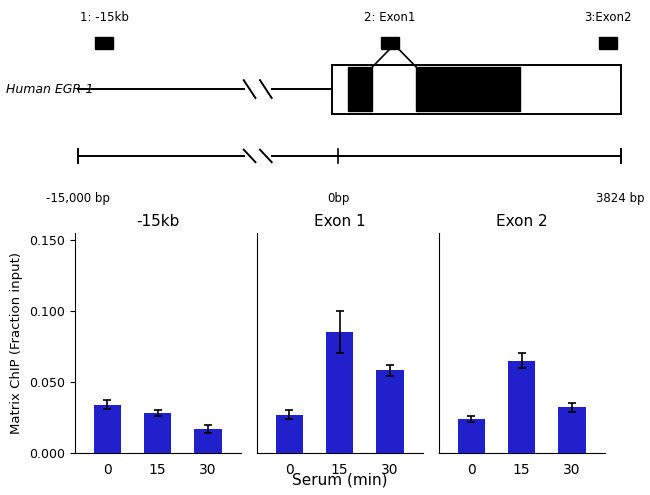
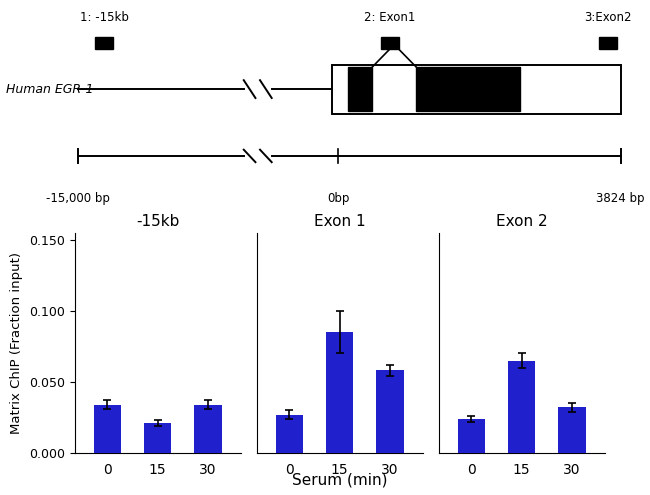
-15kb/15: 0.028 -> 0.021
-15kb/30: 0.017 -> 0.034
